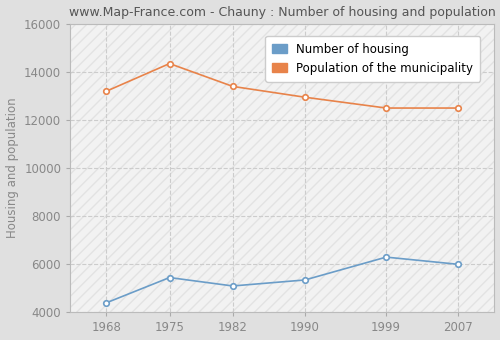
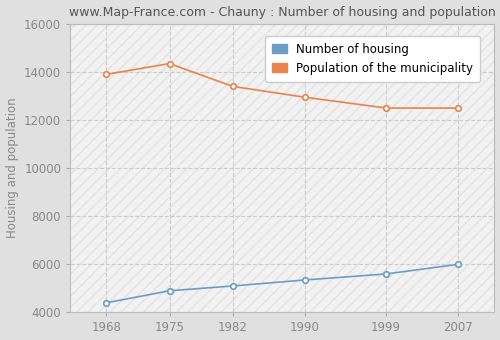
Population of the municipality/1968: 13200 -> 13900
Number of housing/1975: 5450 -> 4900
Number of housing/1999: 6300 -> 5600
